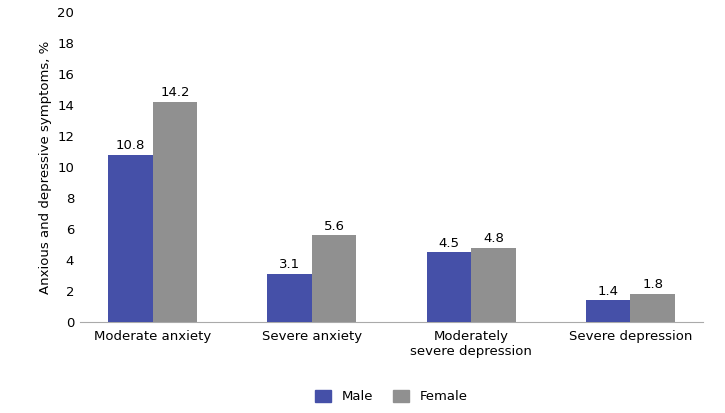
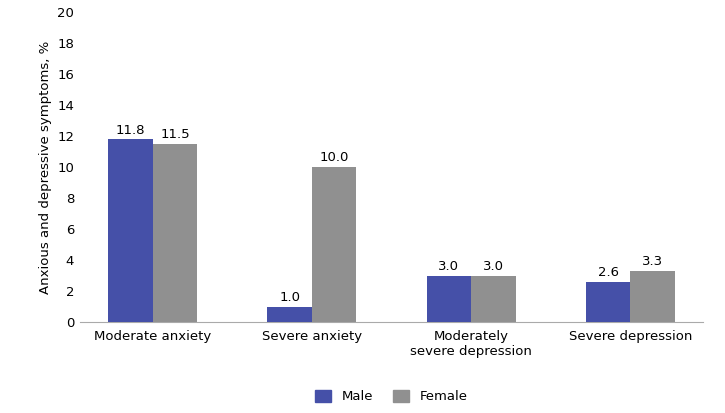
Male/Moderate anxiety: 10.8 -> 11.8
Female/Moderate anxiety: 14.2 -> 11.5
Male/Severe anxiety: 3.1 -> 1.0
Female/Severe anxiety: 5.6 -> 10.0
Male/Moderately severe depression: 4.5 -> 3.0
Female/Moderately severe depression: 4.8 -> 3.0
Male/Severe depression: 1.4 -> 2.6
Female/Severe depression: 1.8 -> 3.3
